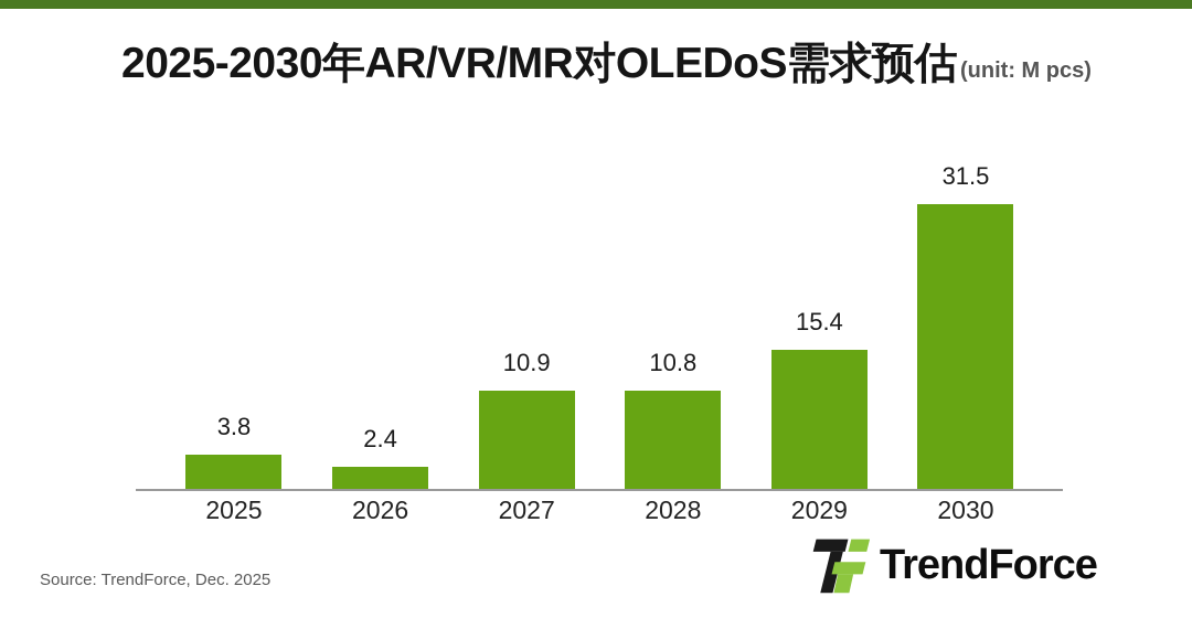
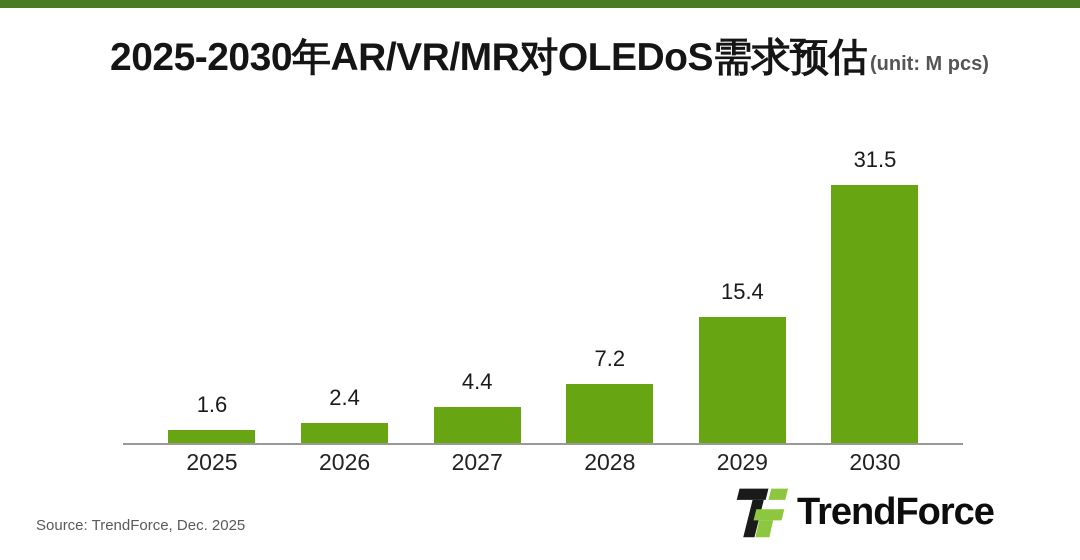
2025: 3.8 -> 1.6
2027: 10.9 -> 4.4
2028: 10.8 -> 7.2
